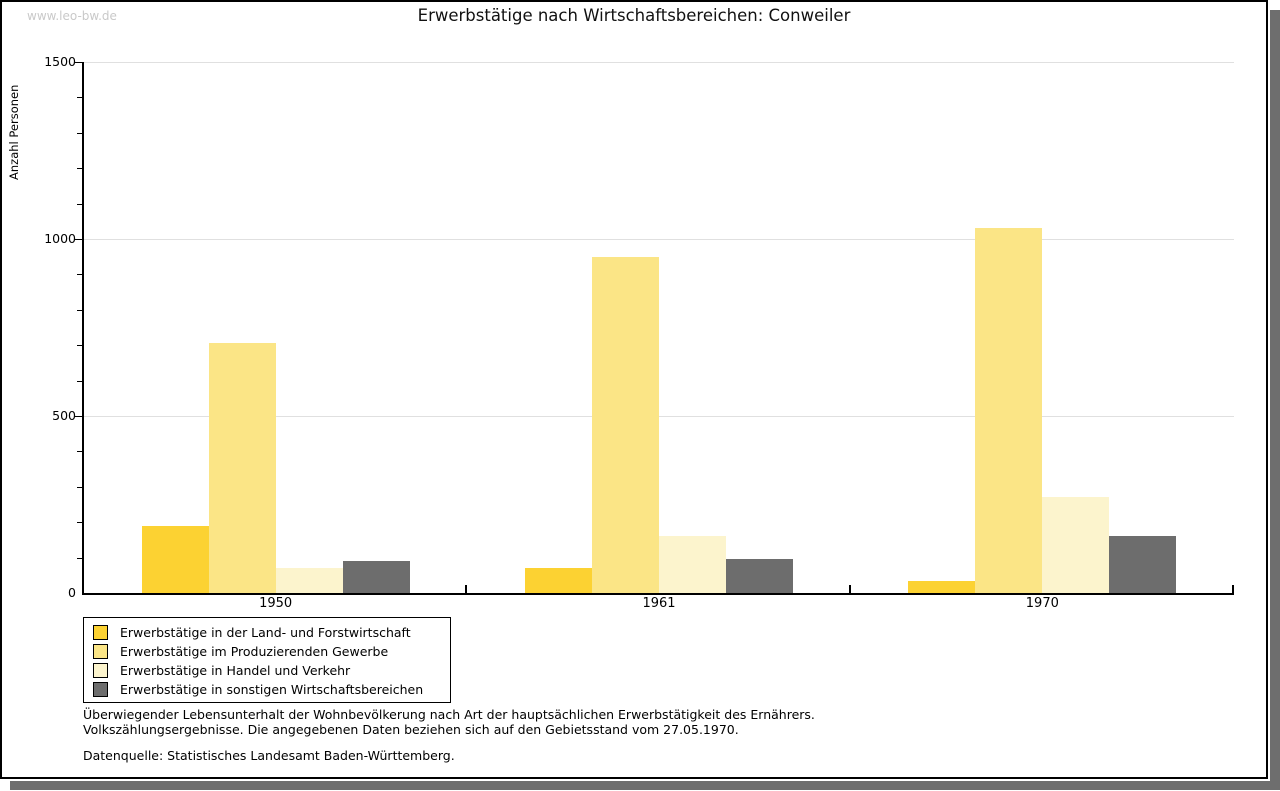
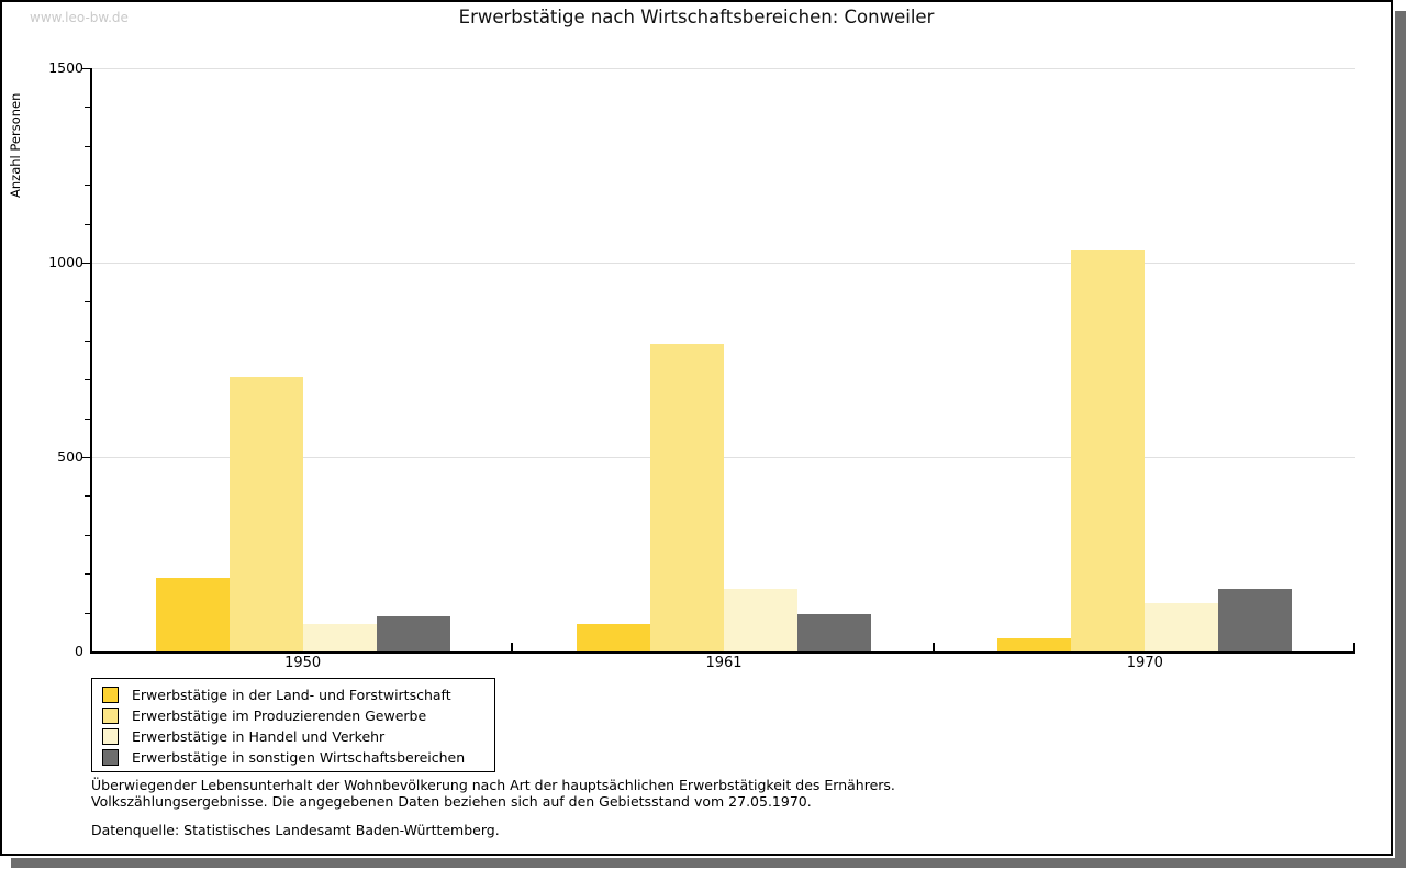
Erwerbstätige im Produzierenden Gewerbe/1961: 950 -> 790
Erwerbstätige in Handel und Verkehr/1970: 270 -> 120
